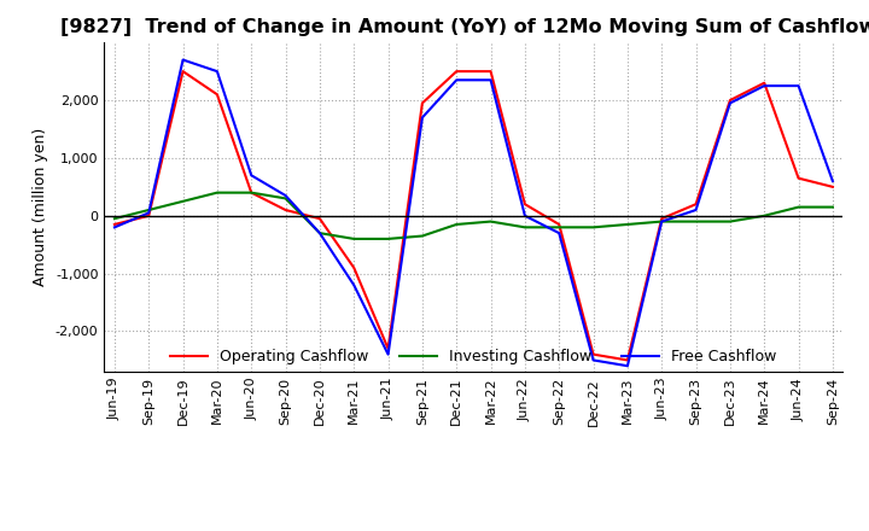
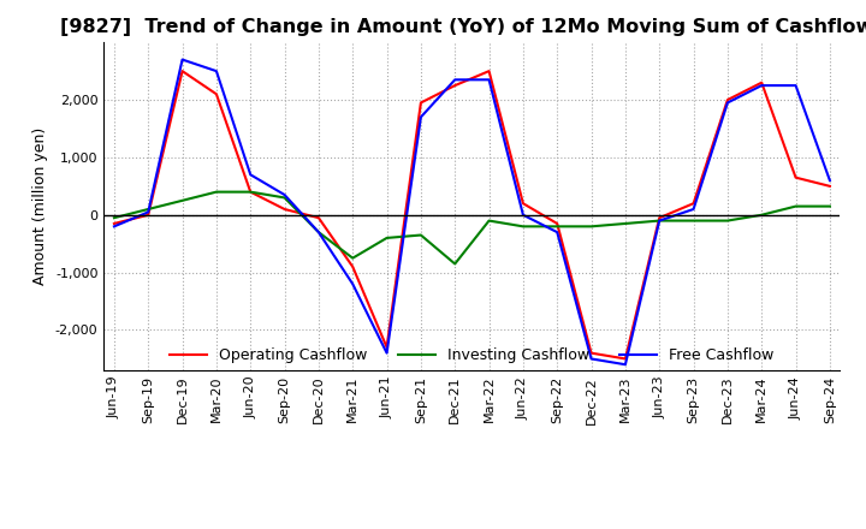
Investing Cashflow/Mar-21: -400 -> -750
Operating Cashflow/Dec-21: 2,500 -> 2,250
Investing Cashflow/Dec-21: -150 -> -850
